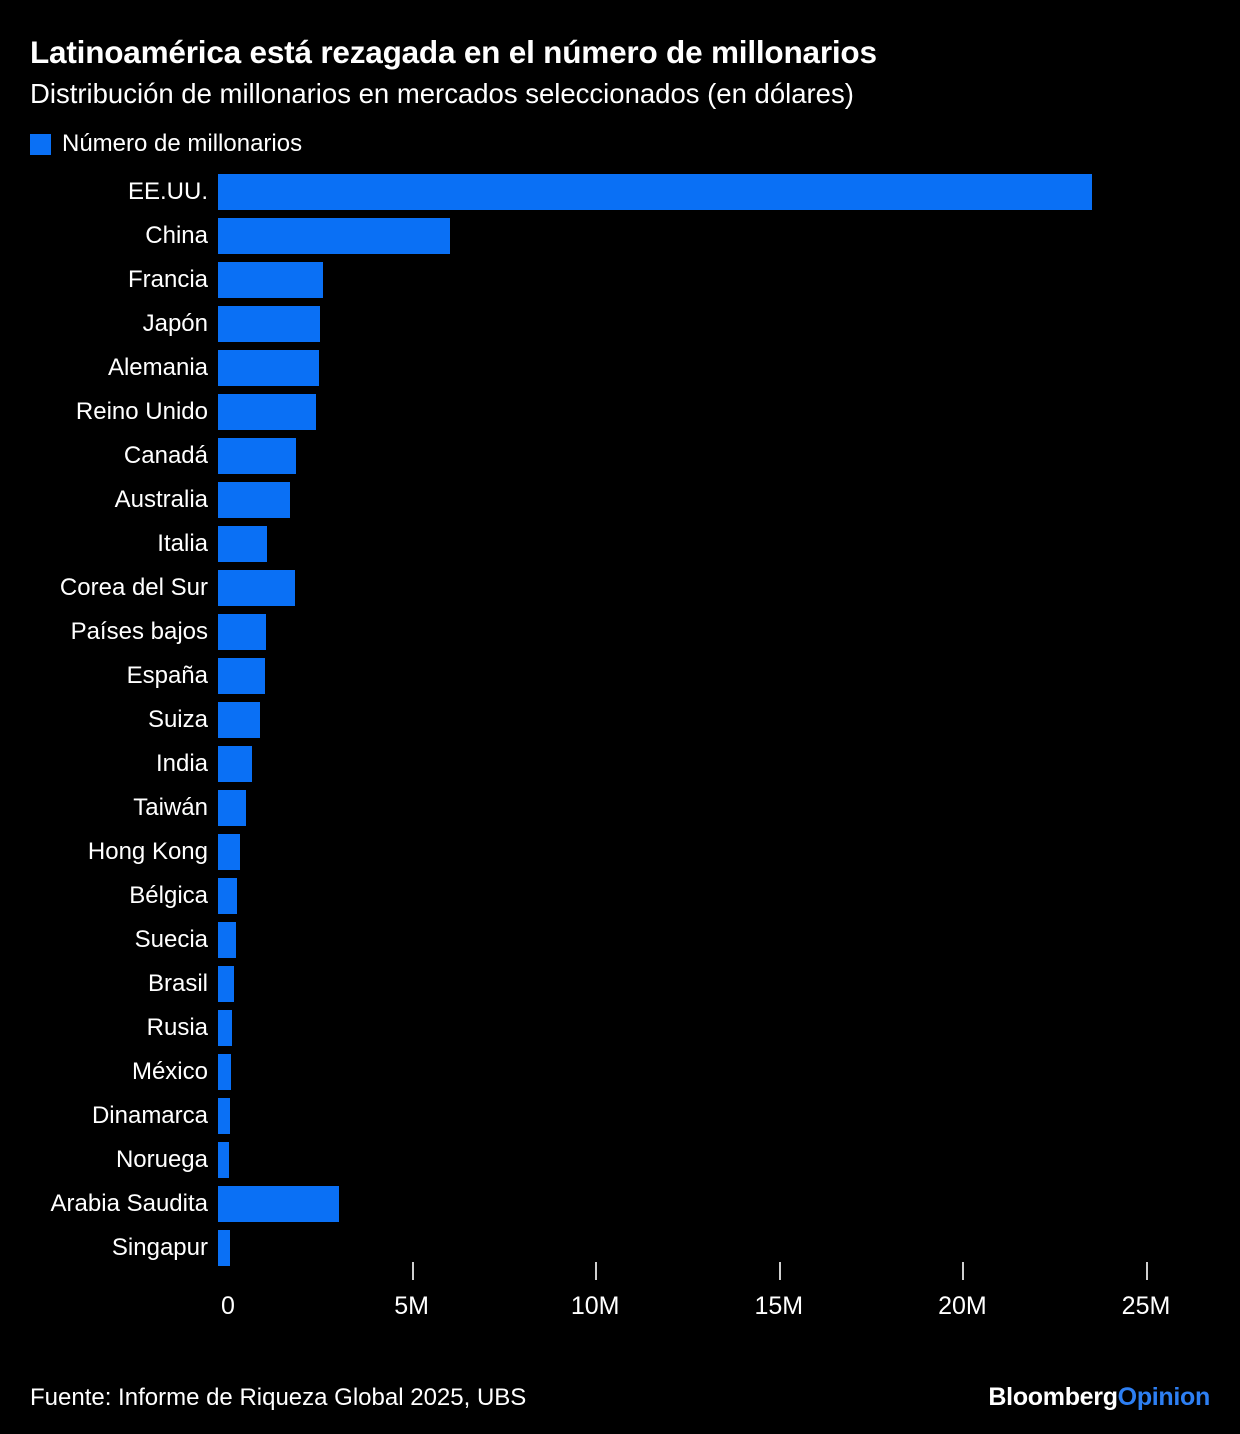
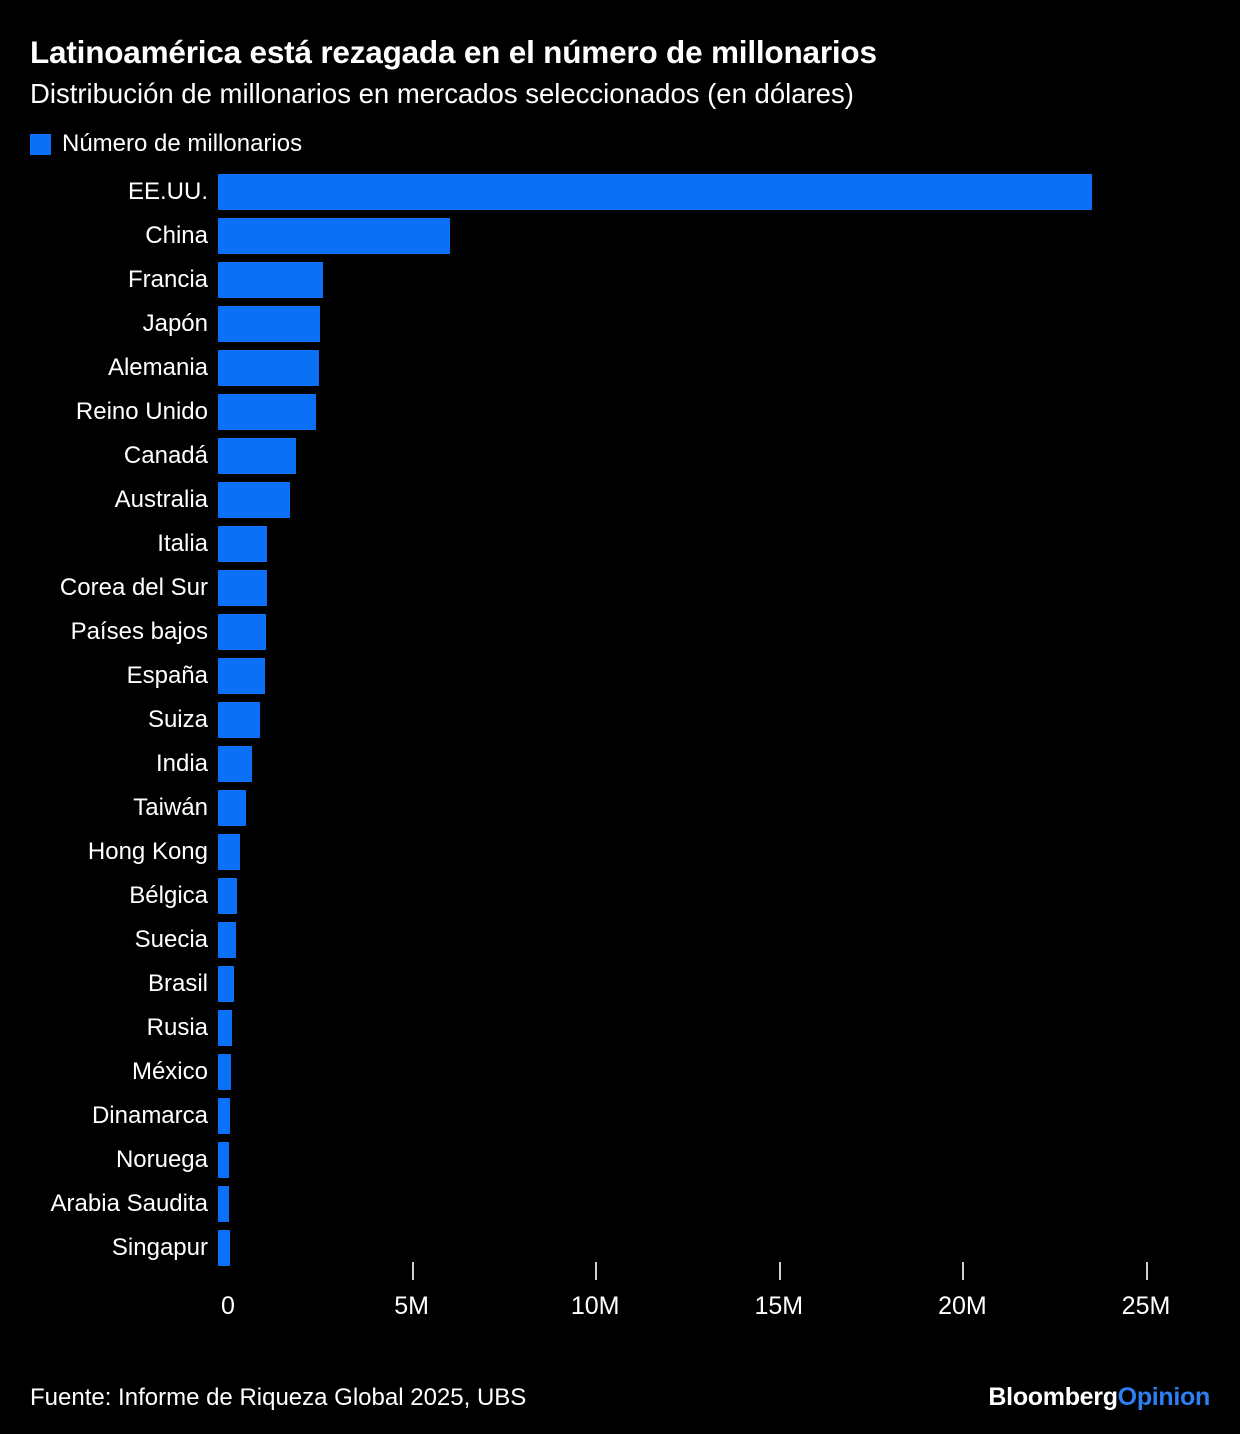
Corea del Sur: 2.1M -> 1.3M
Arabia Saudita: 3.3M -> 0.3M
